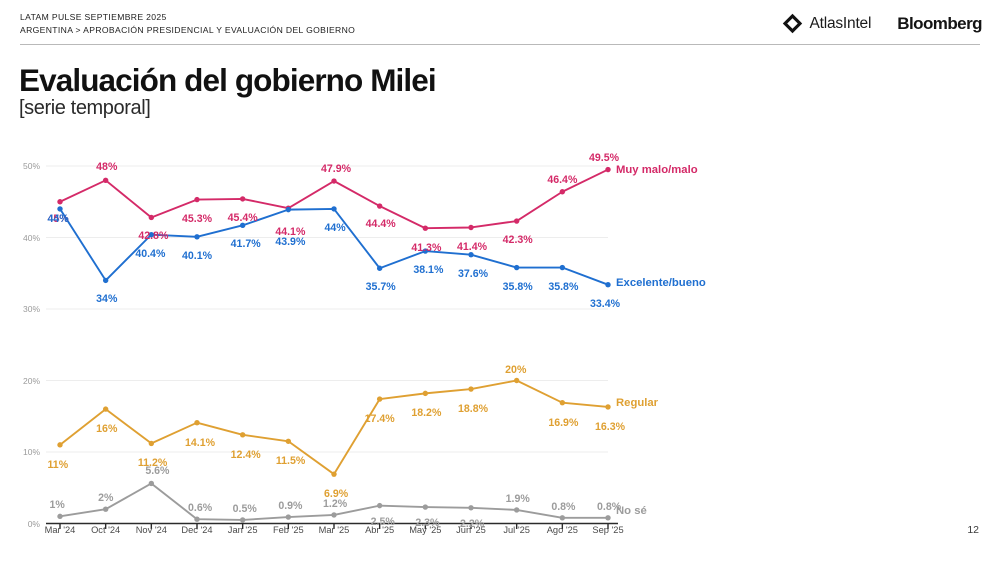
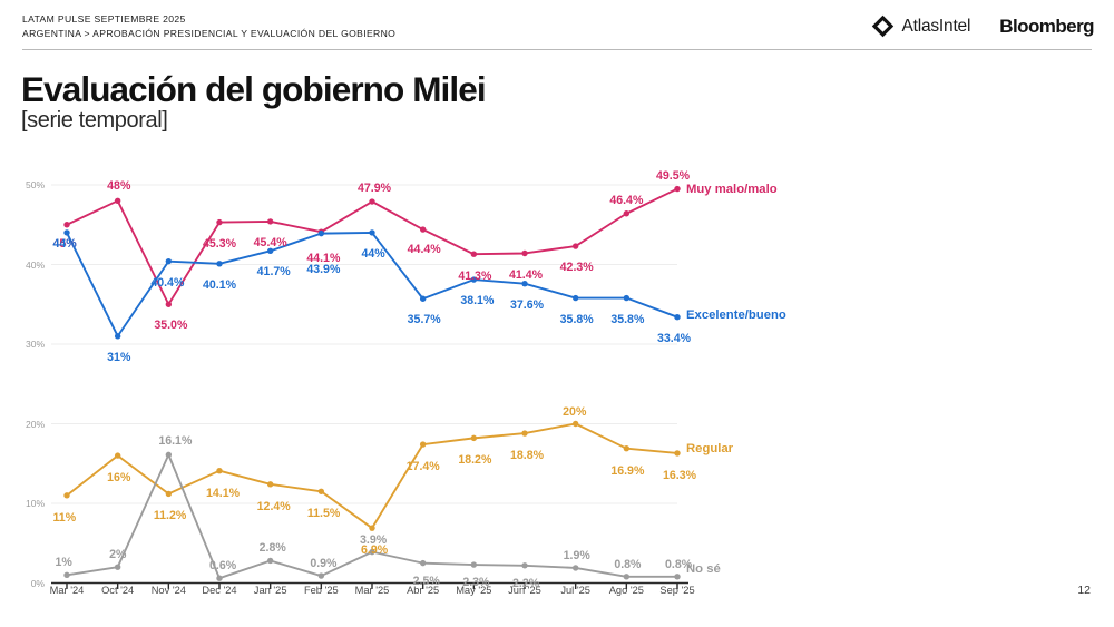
Excelente/bueno/Oct '24: 34% -> 31%
Muy malo/malo/Nov '24: 42.8% -> 35.0%
No sé/Nov '24: 5.6% -> 16.1%
No sé/Jan '25: 0.5% -> 2.8%
No sé/Mar '25: 1.2% -> 3.9%
